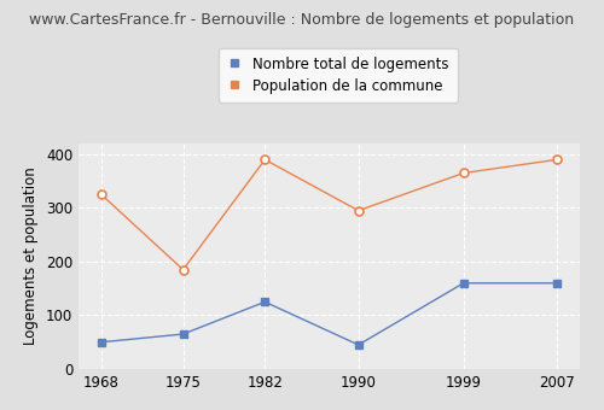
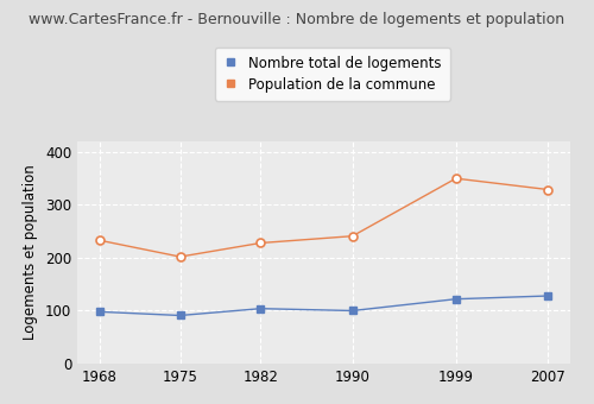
Nombre total de logements/1968: 50 -> 98
Population de la commune/1968: 325 -> 233
Nombre total de logements/1975: 65 -> 91
Population de la commune/1975: 185 -> 202
Nombre total de logements/1982: 125 -> 104
Population de la commune/1982: 390 -> 228
Nombre total de logements/1990: 45 -> 100
Population de la commune/1990: 295 -> 241
Nombre total de logements/1999: 160 -> 122
Population de la commune/1999: 365 -> 350
Nombre total de logements/2007: 160 -> 128
Population de la commune/2007: 390 -> 329
